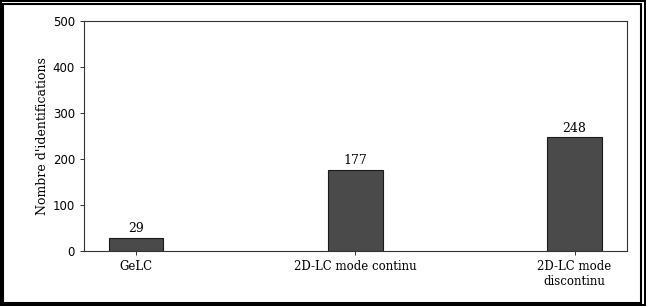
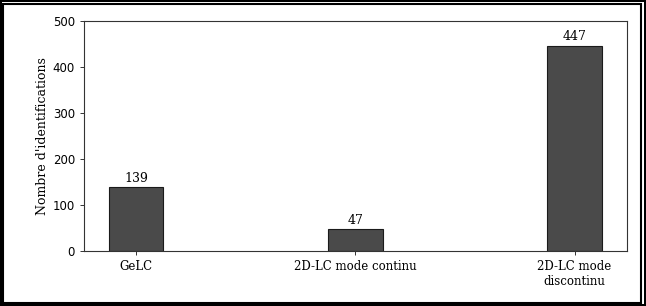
GeLC: 29 -> 139
2D-LC mode continu: 177 -> 47
2D-LC mode discontinu: 248 -> 447
